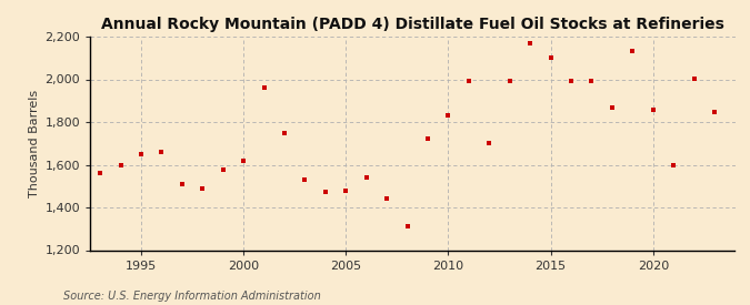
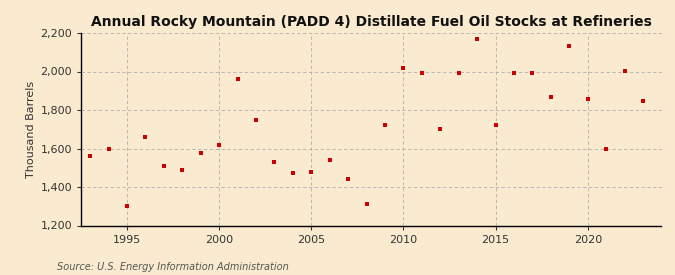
1995: 1,650 -> 1,300
2010: 1,830 -> 2,020
2015: 2,100 -> 1,720
